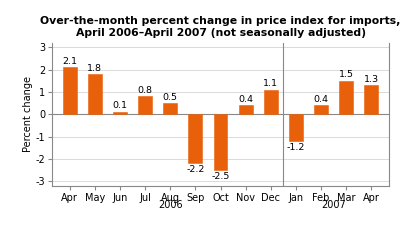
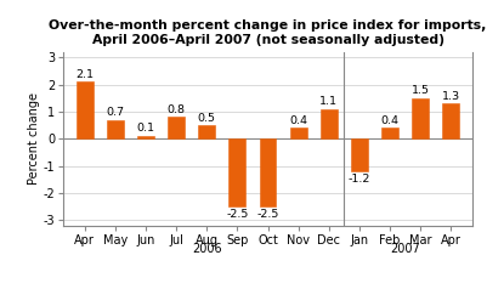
May: 1.8 -> 0.7
Sep: -2.2 -> -2.5
